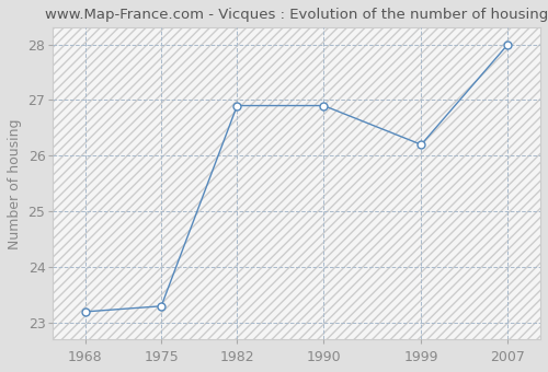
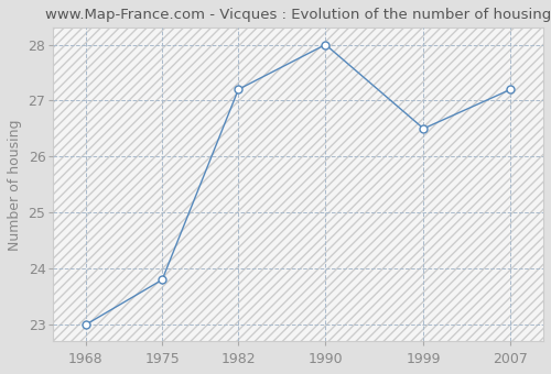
1968: 23.2 -> 23.0
1975: 23.3 -> 23.8
1982: 26.9 -> 27.2
1990: 26.9 -> 28.0
1999: 26.2 -> 26.5
2007: 28.0 -> 27.2
